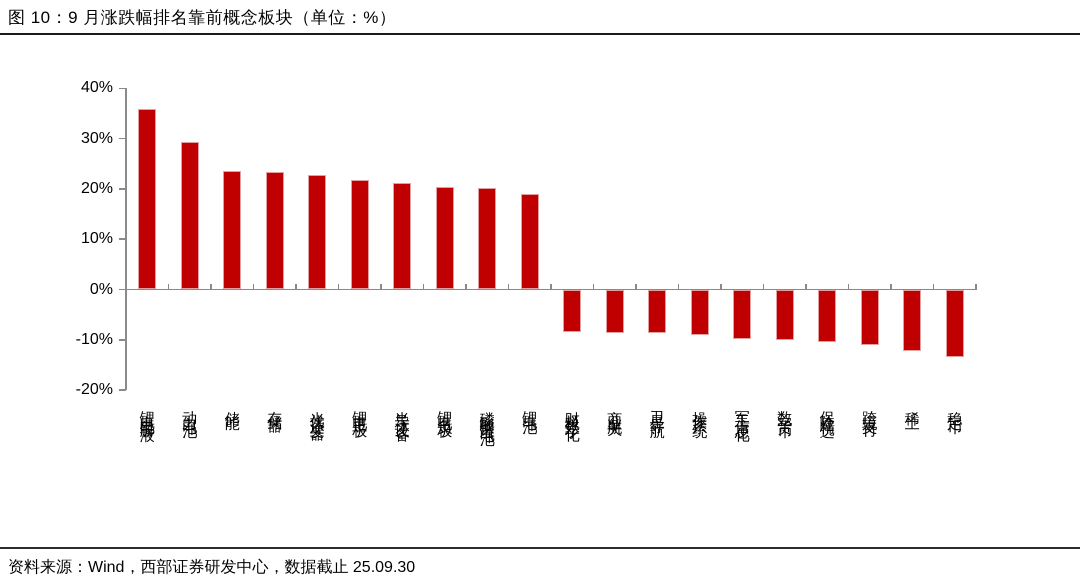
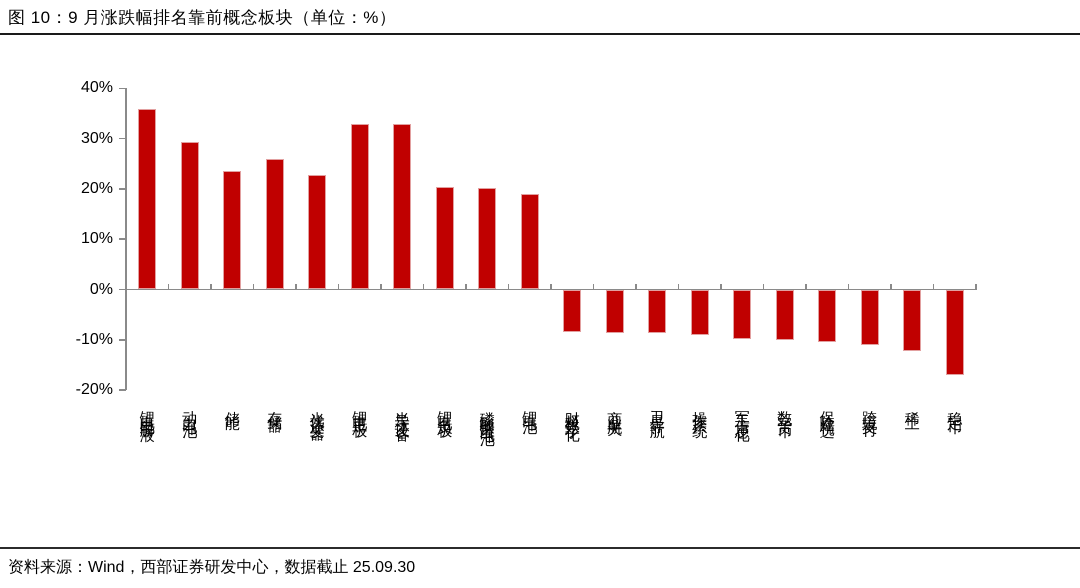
存储器: 23% -> 26%
锂电正极: 22% -> 33%
半导体设备: 21% -> 33%
稳定币: -13% -> -17%
